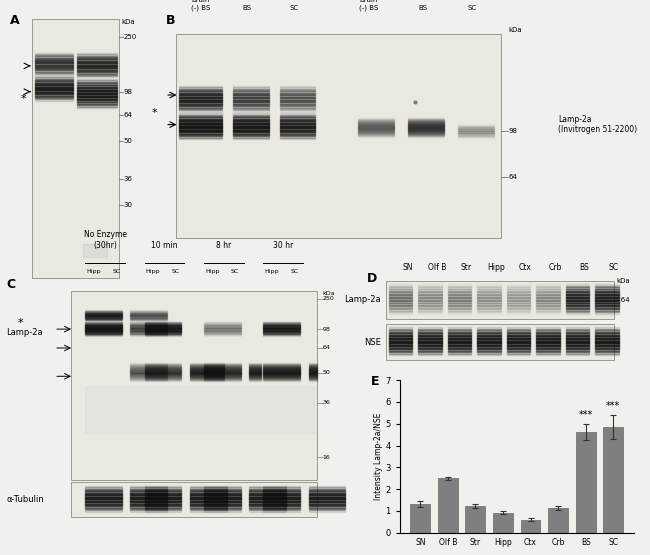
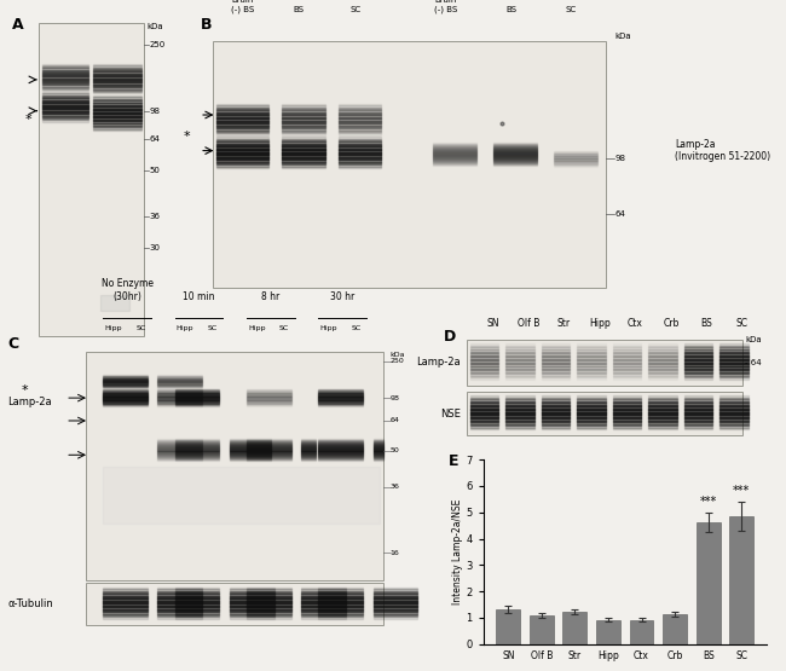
Olf B: 2.50 -> 1.10
Ctx: 0.60 -> 0.93
